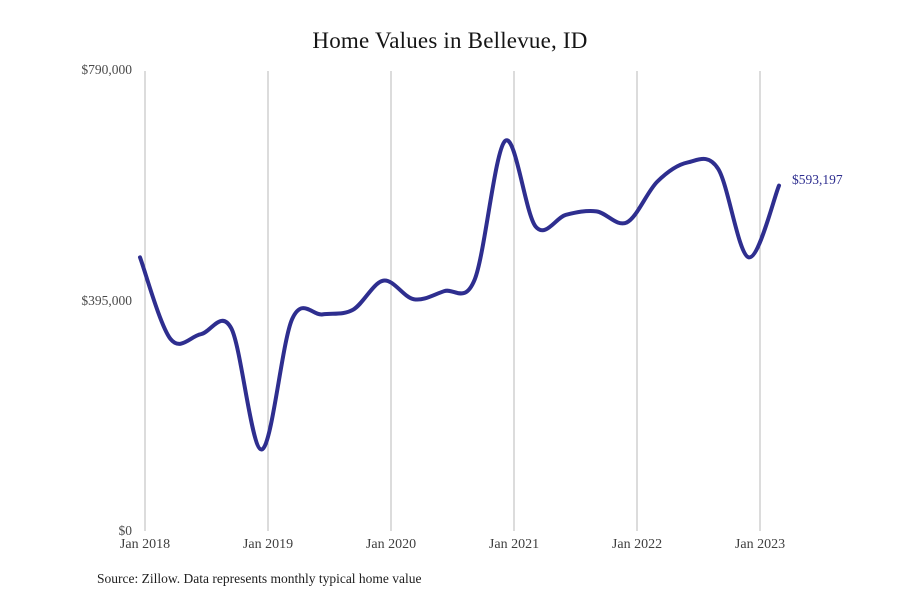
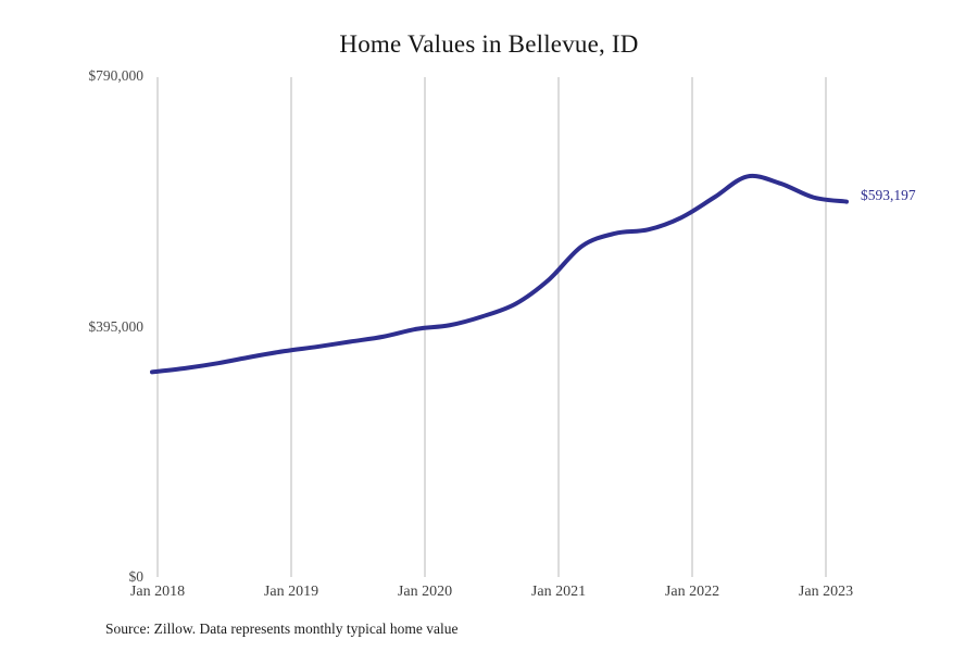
Jan 2018: $470000 -> $320000
Jan 2019: $140000 -> $360000
Jan 2020: $430000 -> $390000
Jan 2021: $670000 -> $470000
Jan 2022: $530000 -> $570000
Jan 2023: $470000 -> $600000
